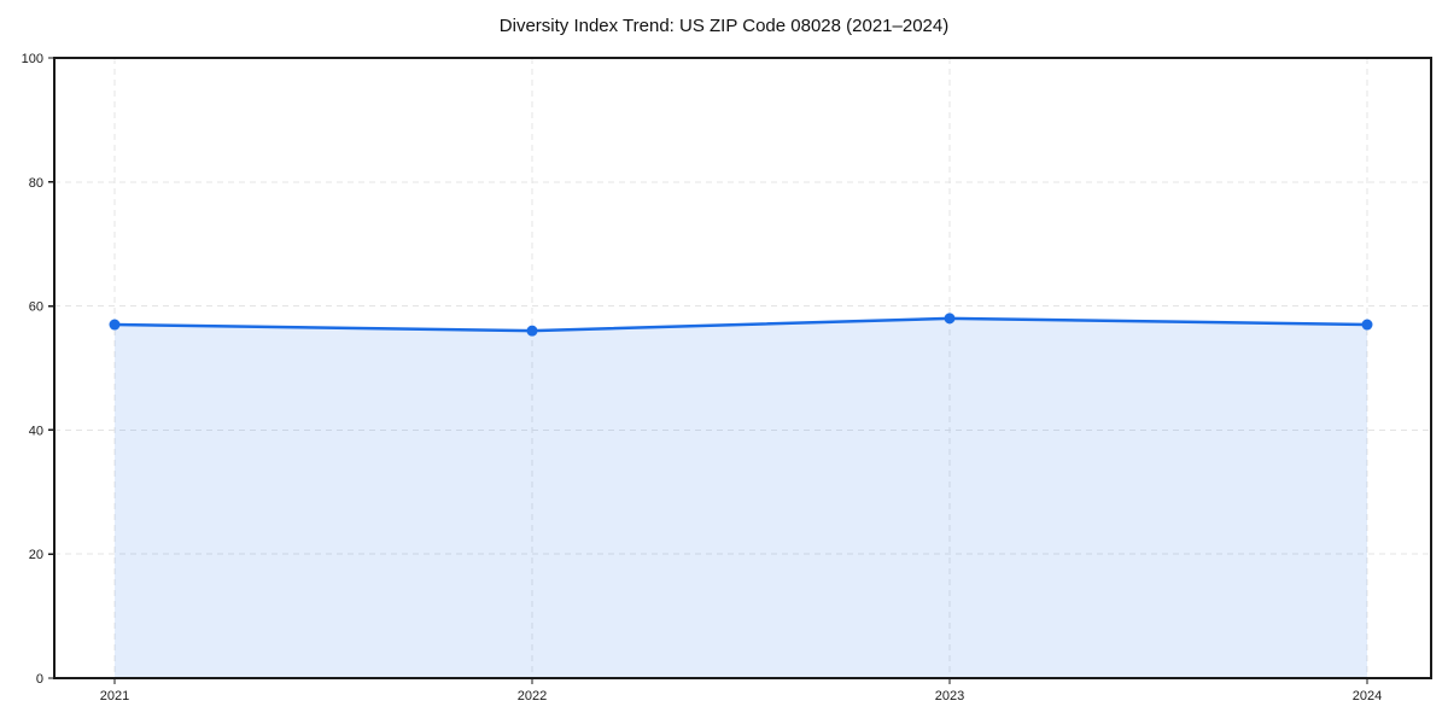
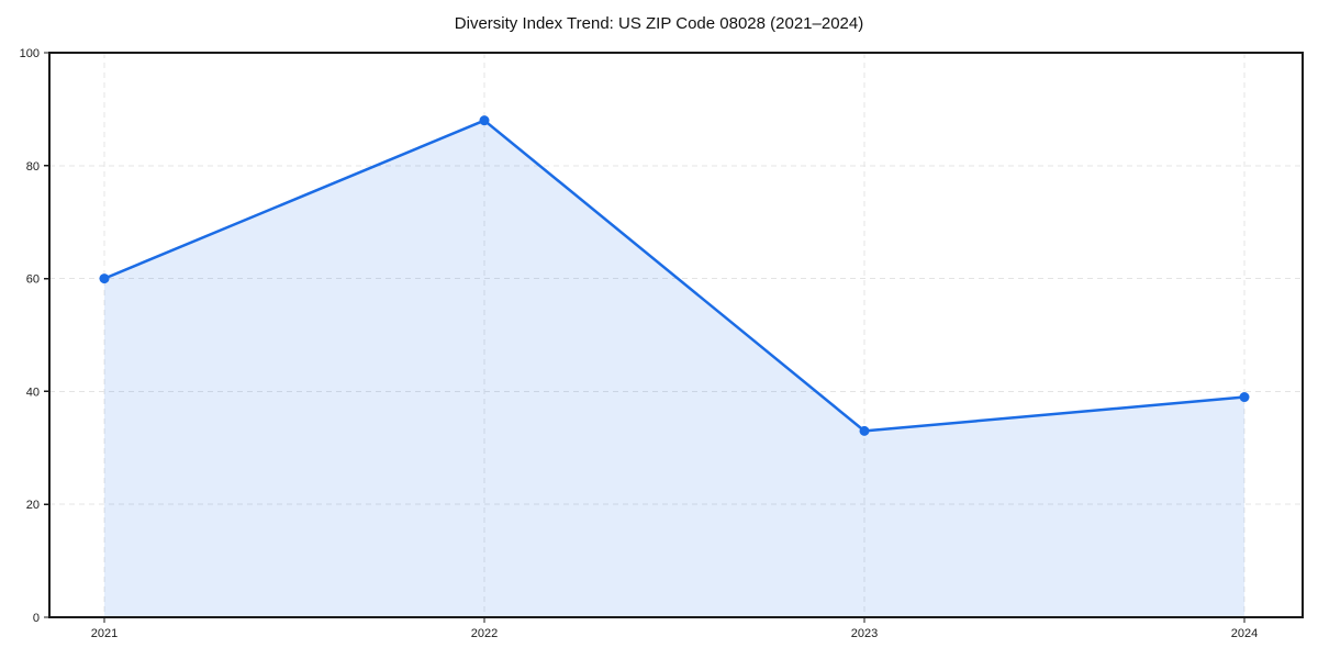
2021: 57 -> 60
2022: 56 -> 88
2023: 58 -> 33
2024: 57 -> 39
